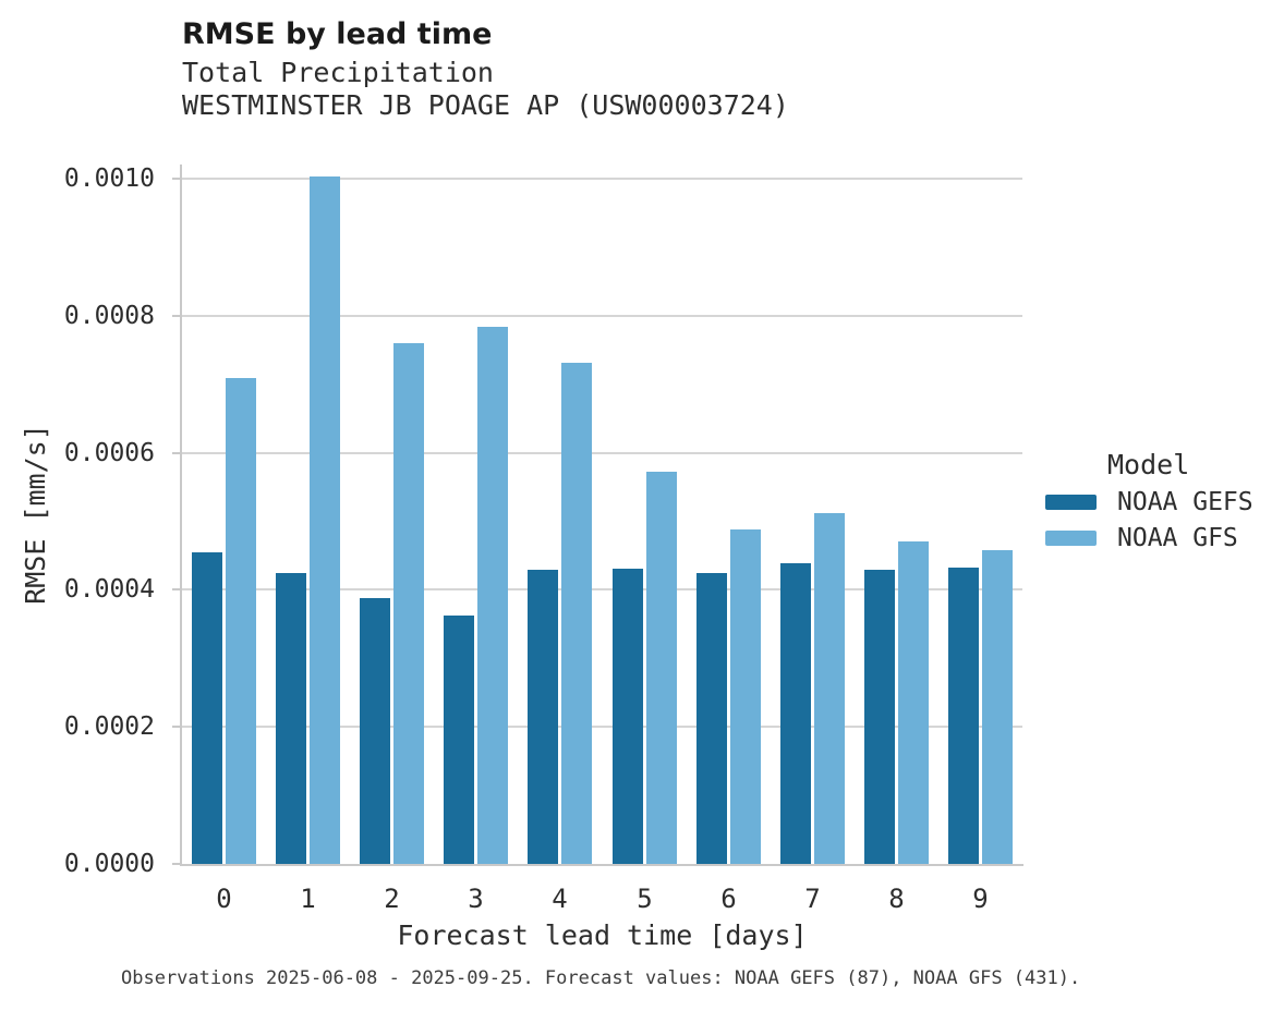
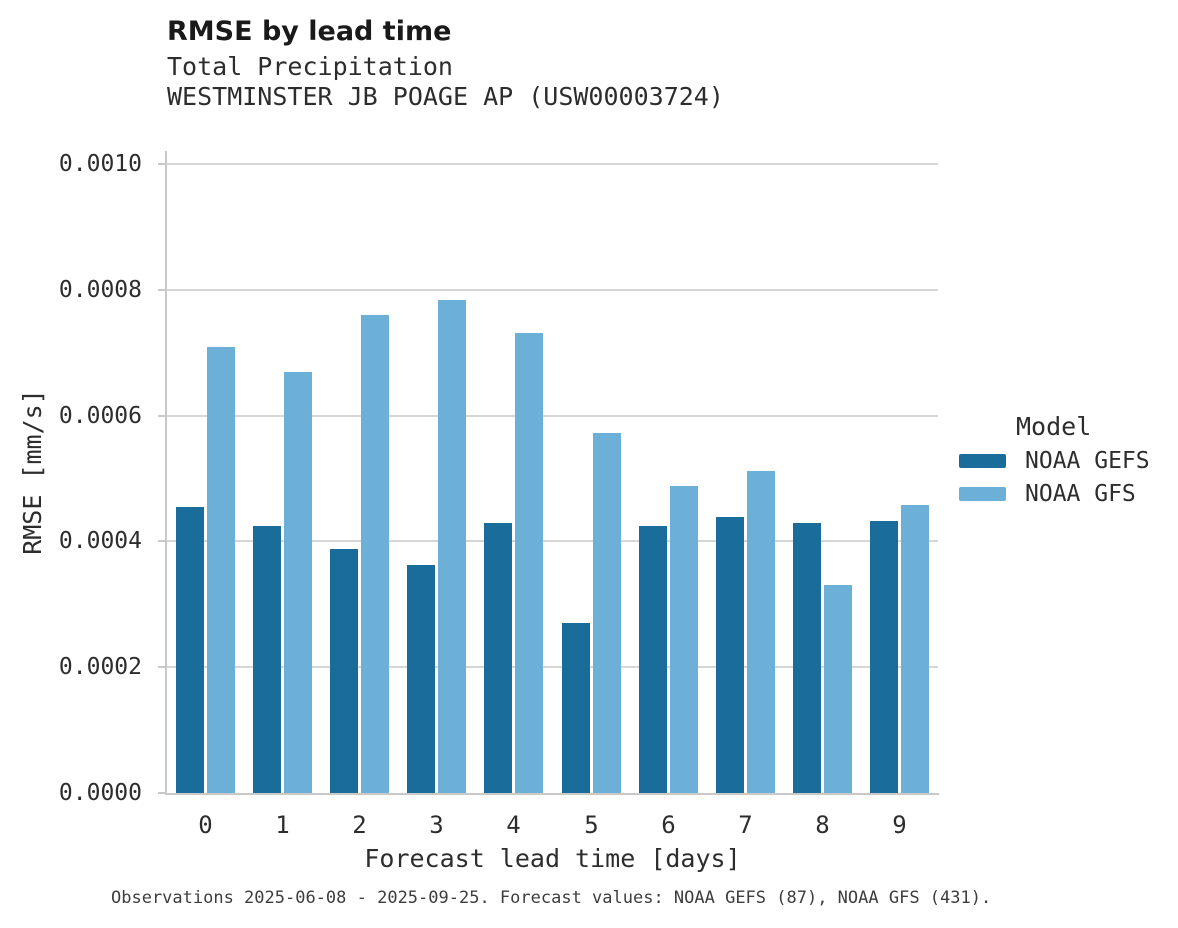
NOAA GFS/1: 0.00100 -> 0.00067
NOAA GEFS/5: 0.00043 -> 0.00027
NOAA GFS/8: 0.00047 -> 0.00033
